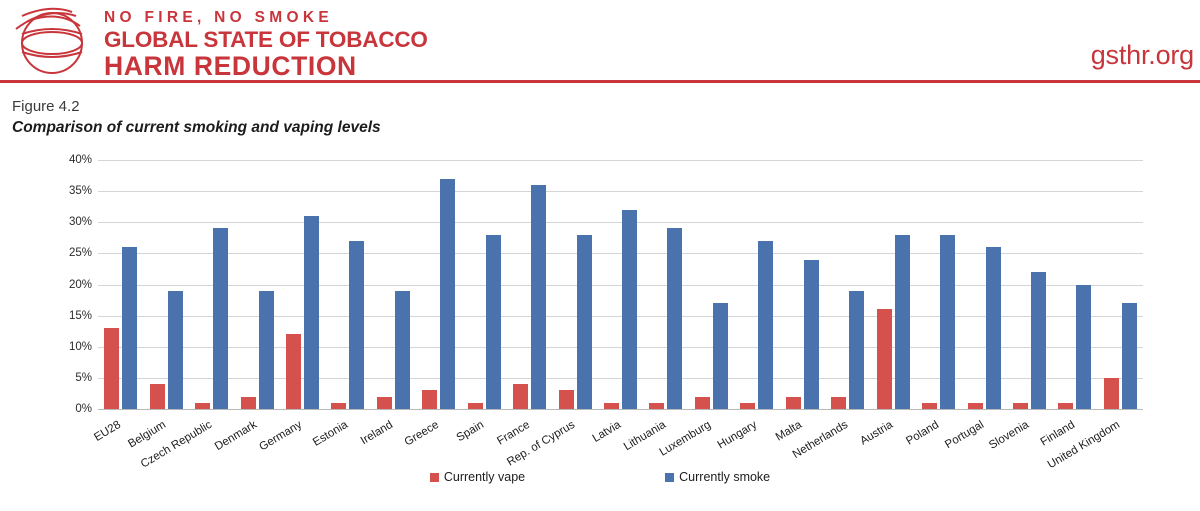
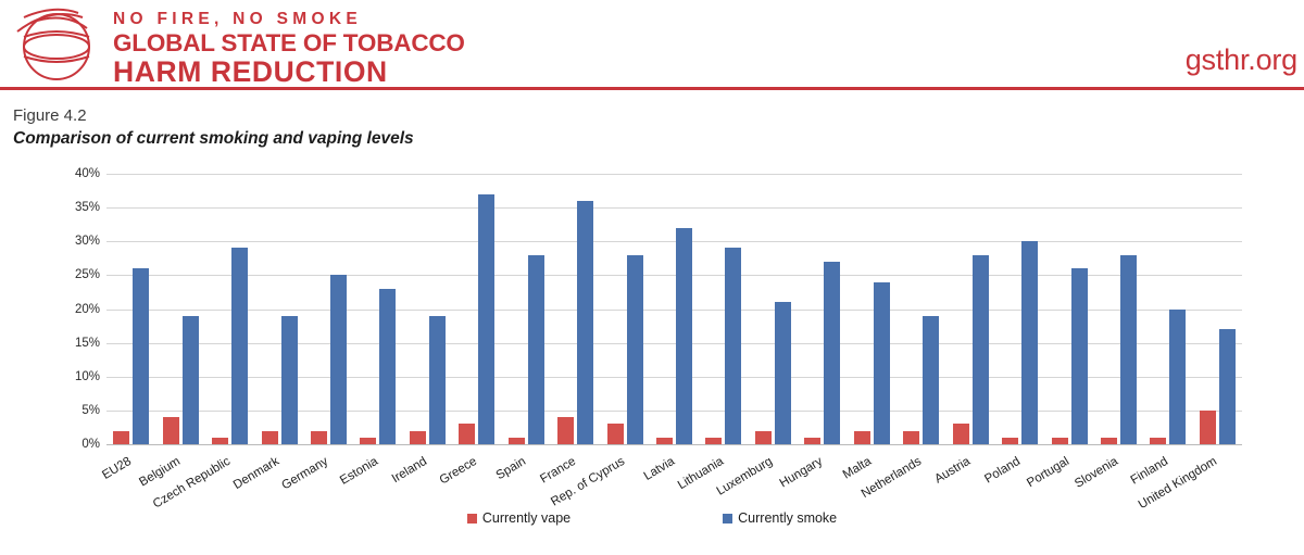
Currently vape/EU28: 13% -> 2%
Currently vape/Germany: 12% -> 2%
Currently smoke/Germany: 31% -> 25%
Currently smoke/Estonia: 27% -> 23%
Currently smoke/Luxemburg: 17% -> 21%
Currently vape/Austria: 16% -> 3%
Currently smoke/Poland: 28% -> 30%
Currently smoke/Slovenia: 22% -> 28%
